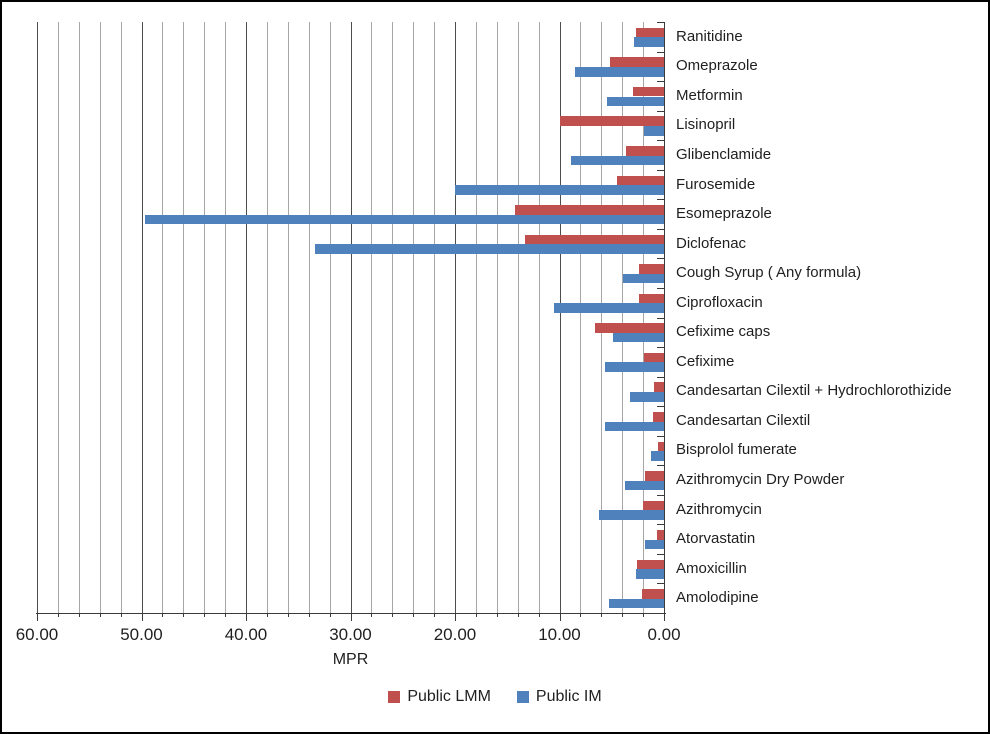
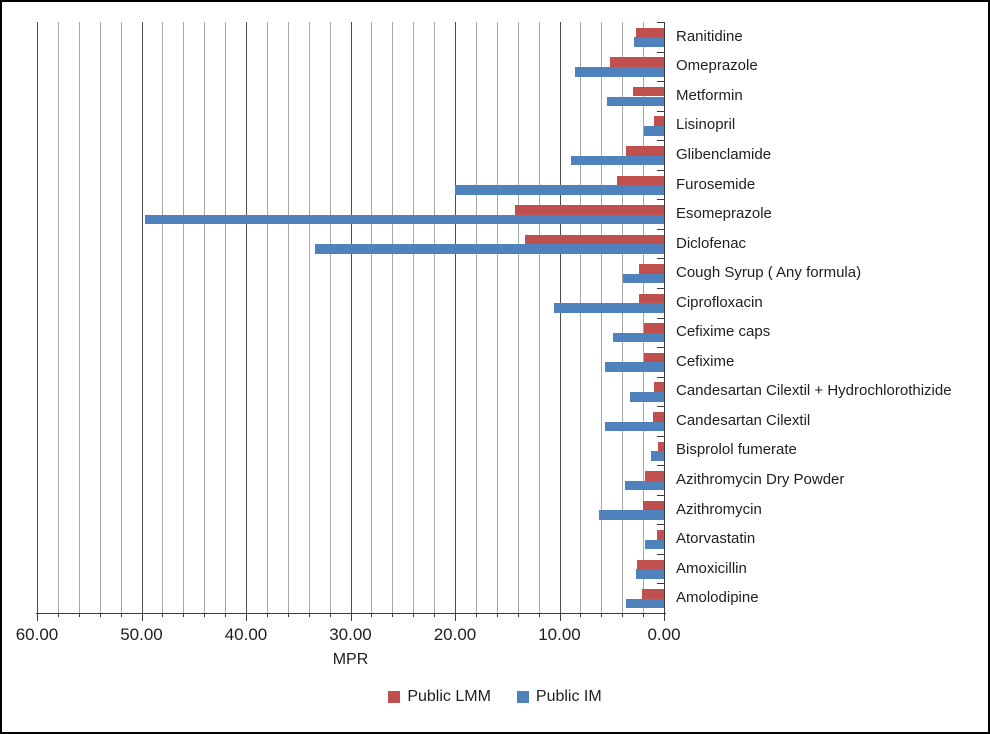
Public LMM/Lisinopril: 10.0 -> 1.0
Public LMM/Cefixime caps: 6.6 -> 1.9
Public IM/Amolodipine: 5.3 -> 3.6
